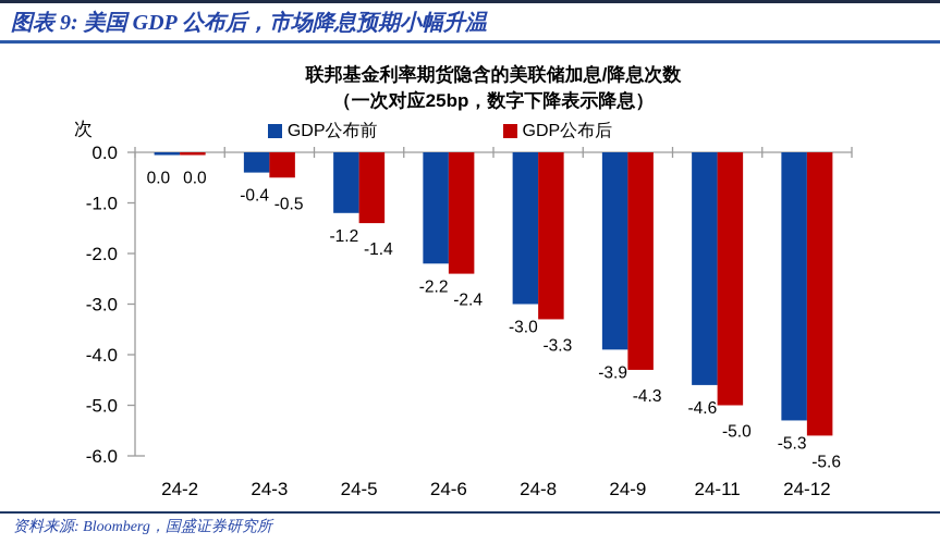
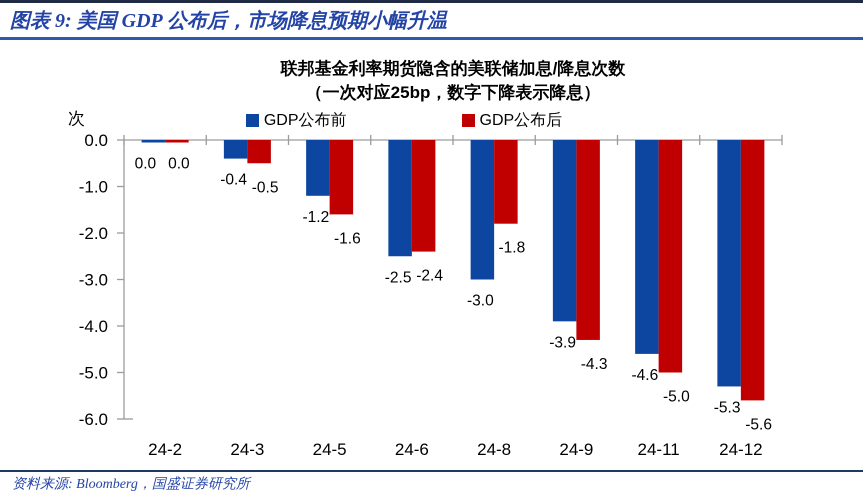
GDP公布后/24-5: -1.4 -> -1.6
GDP公布前/24-6: -2.2 -> -2.5
GDP公布后/24-8: -3.3 -> -1.8
